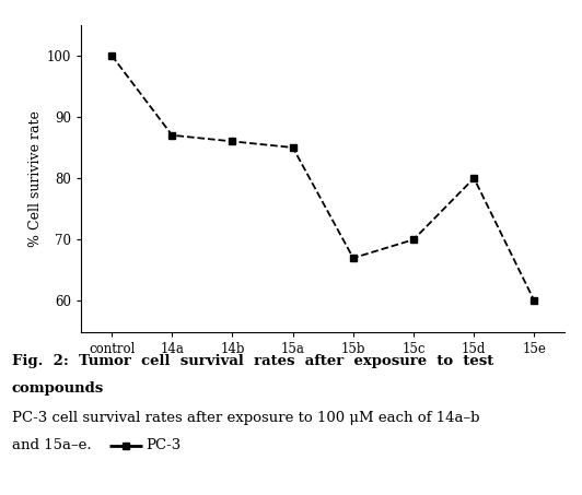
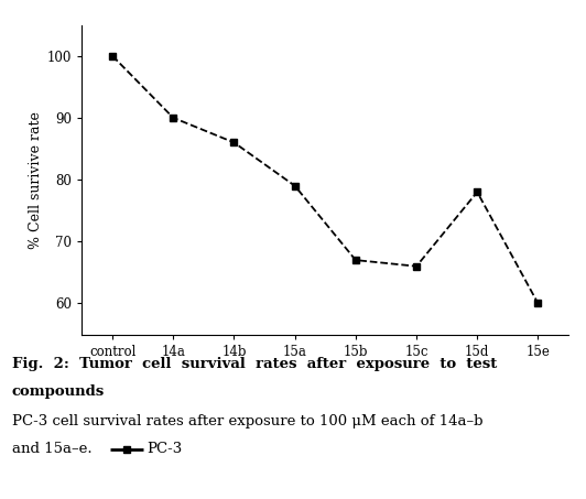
14a: 87 -> 90
15a: 85 -> 79
15c: 70 -> 66
15d: 80 -> 78
